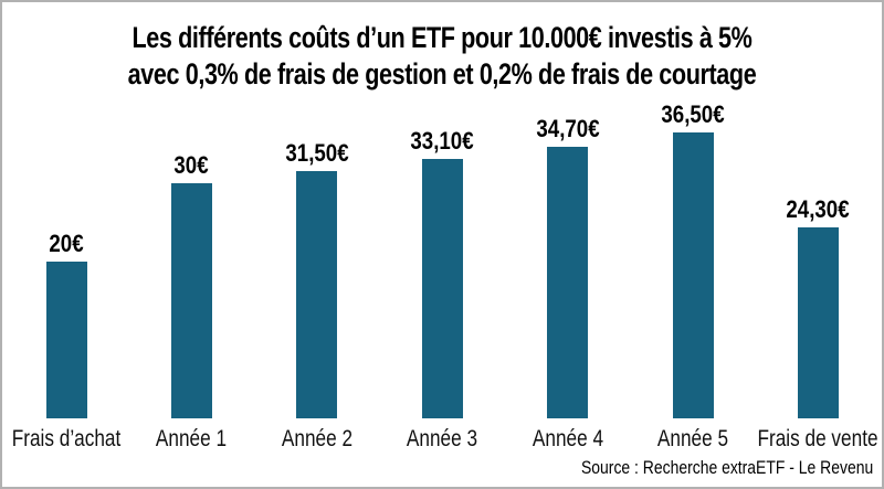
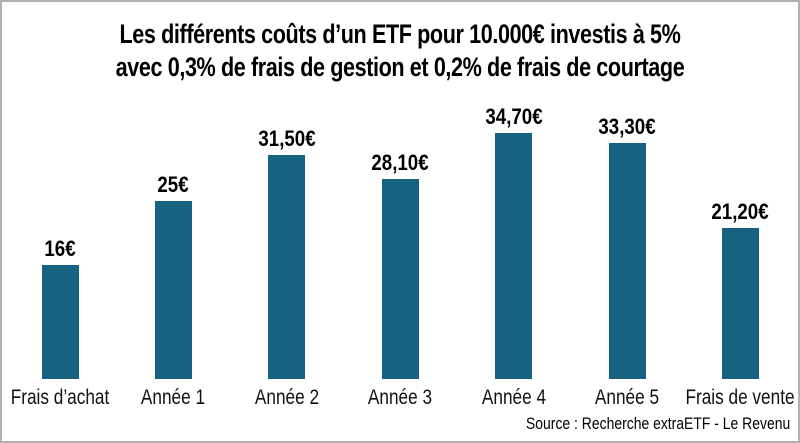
Frais d’achat: 20 -> 16
Année 1: 30 -> 25
Année 3: 33,10 -> 28,10
Année 5: 36,50 -> 33,30
Frais de vente: 24,30 -> 21,20
